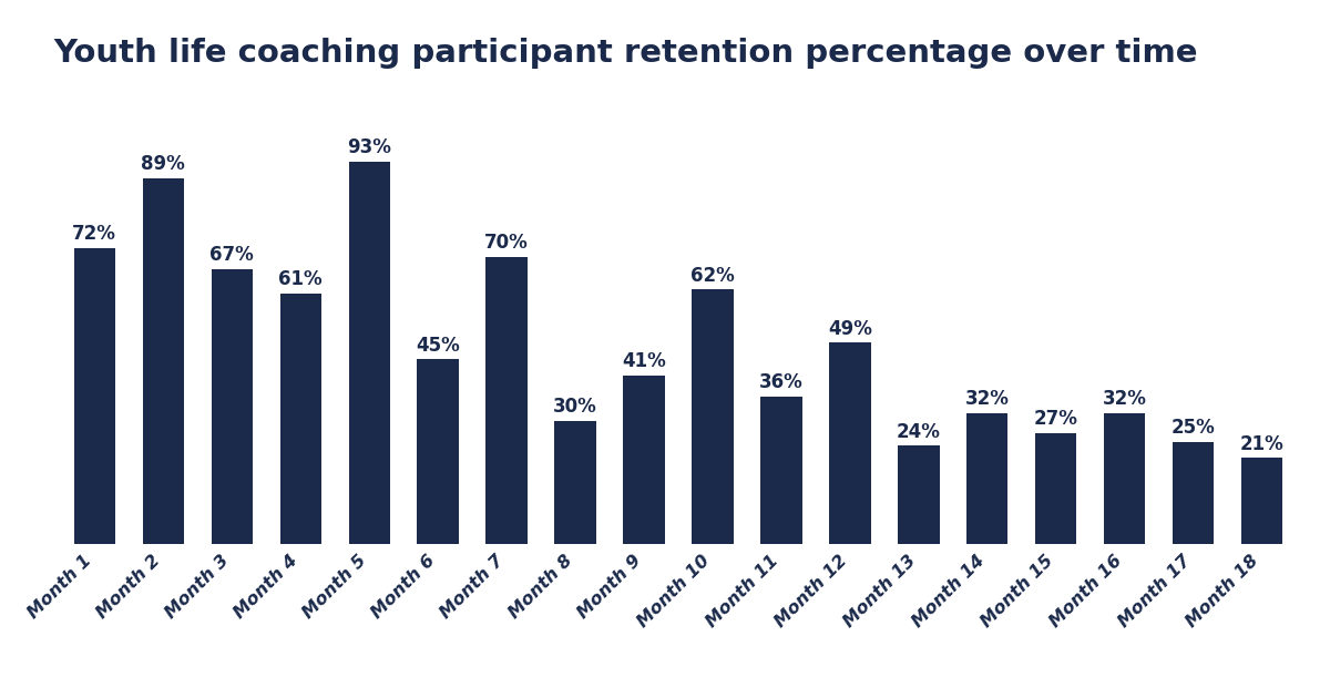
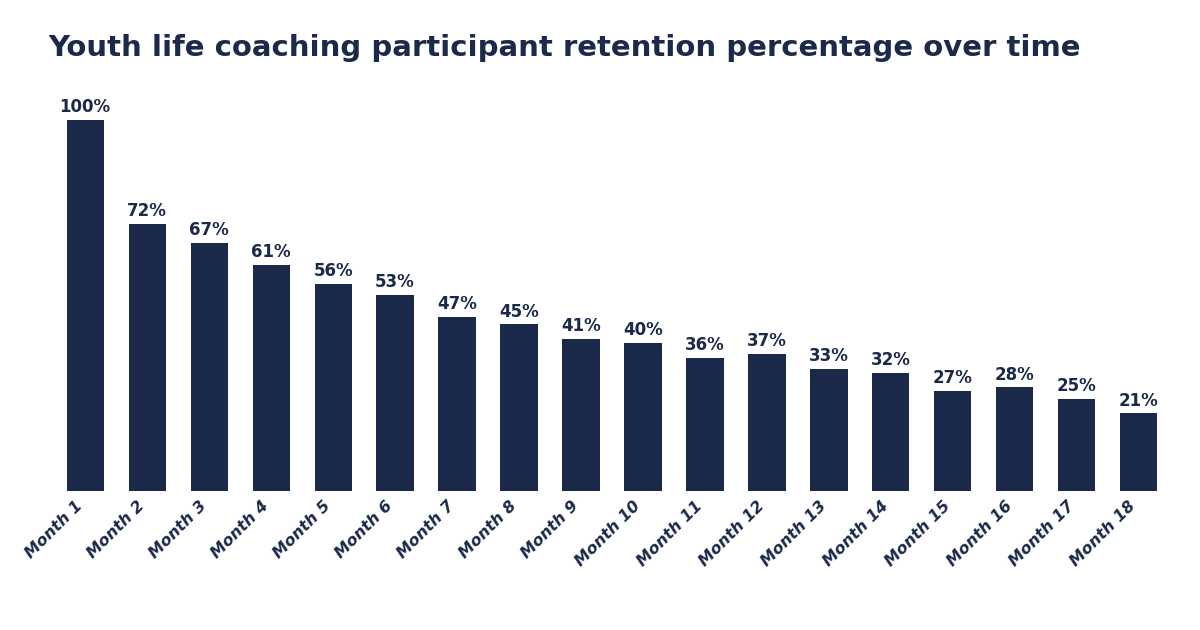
Month 1: 72% -> 100%
Month 2: 89% -> 72%
Month 5: 93% -> 56%
Month 6: 45% -> 53%
Month 7: 70% -> 47%
Month 8: 30% -> 45%
Month 10: 62% -> 40%
Month 12: 49% -> 37%
Month 13: 24% -> 33%
Month 16: 32% -> 28%
